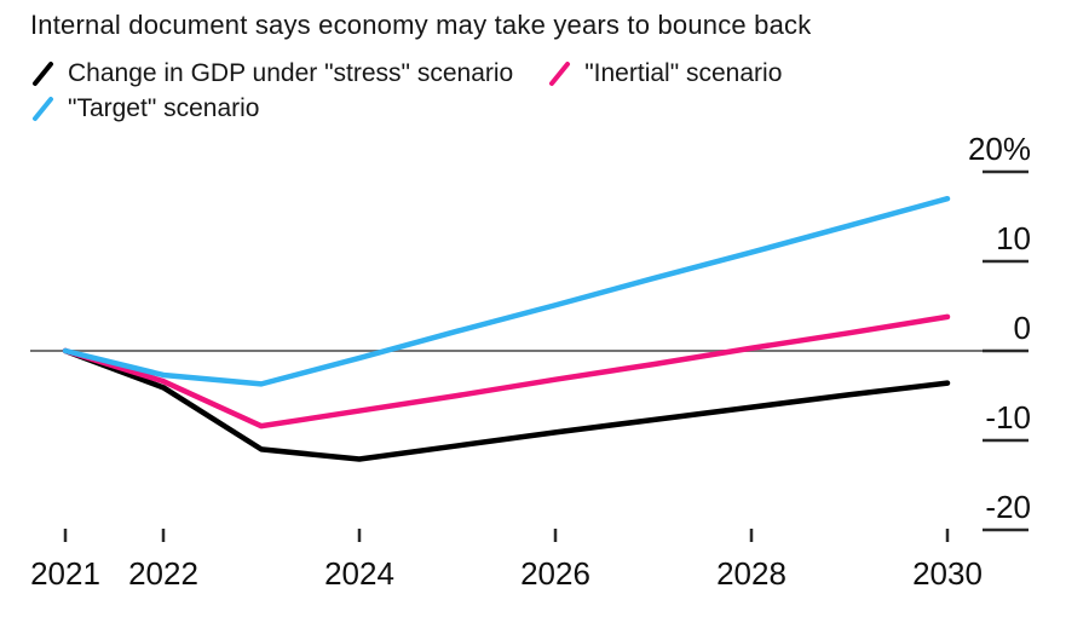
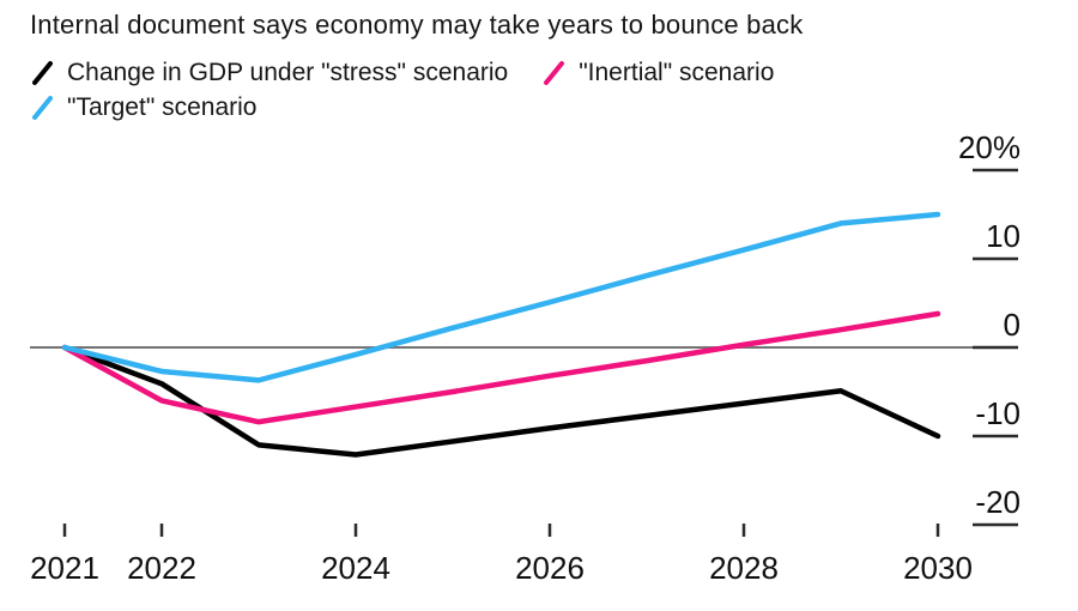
"Inertial" scenario/2022: -3% -> -6%
Change in GDP under "stress" scenario/2030: -4% -> -10%
"Target" scenario/2030: 17% -> 15%
